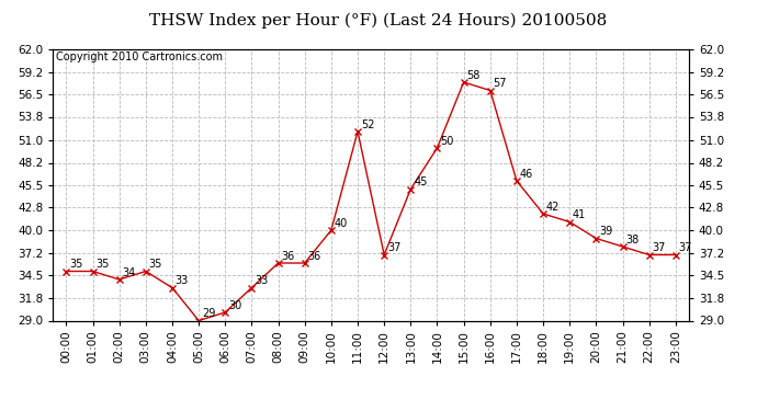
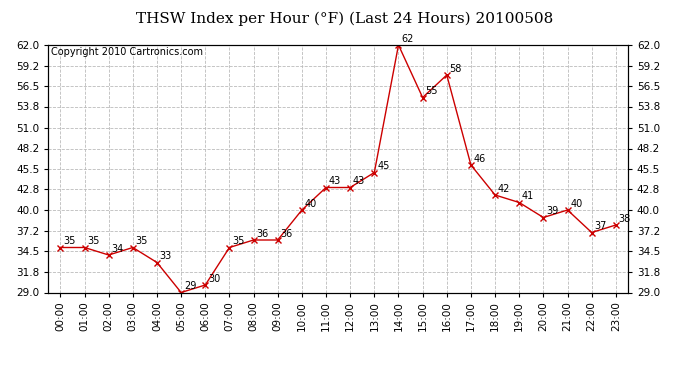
07:00: 33 -> 35
11:00: 52 -> 43
12:00: 37 -> 43
14:00: 50 -> 62
15:00: 58 -> 55
16:00: 57 -> 58
21:00: 38 -> 40
23:00: 37 -> 38
